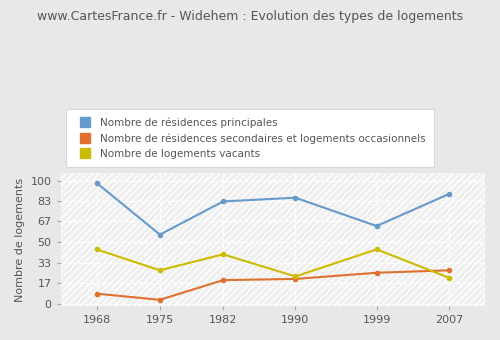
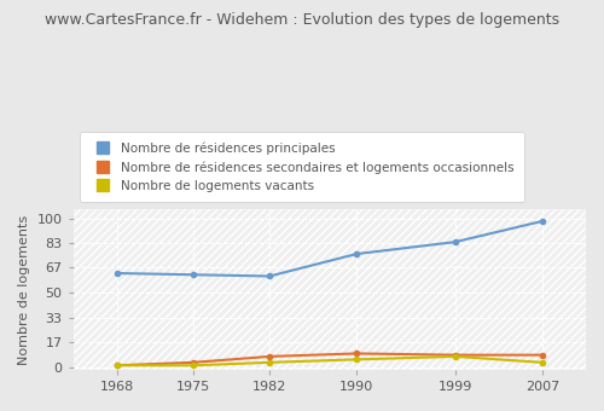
Nombre de résidences principales/1968: 98 -> 63
Nombre de résidences secondaires et logements occasionnels/1968: 8 -> 1
Nombre de logements vacants/1968: 44 -> 1
Nombre de résidences principales/1975: 56 -> 62
Nombre de logements vacants/1975: 27 -> 1
Nombre de résidences principales/1982: 83 -> 61
Nombre de résidences secondaires et logements occasionnels/1982: 19 -> 7
Nombre de logements vacants/1982: 40 -> 3
Nombre de résidences principales/1990: 86 -> 76
Nombre de résidences secondaires et logements occasionnels/1990: 20 -> 9
Nombre de logements vacants/1990: 22 -> 5
Nombre de résidences principales/1999: 63 -> 84
Nombre de résidences secondaires et logements occasionnels/1999: 25 -> 8
Nombre de logements vacants/1999: 44 -> 7
Nombre de résidences principales/2007: 89 -> 98
Nombre de résidences secondaires et logements occasionnels/2007: 27 -> 8
Nombre de logements vacants/2007: 21 -> 3
